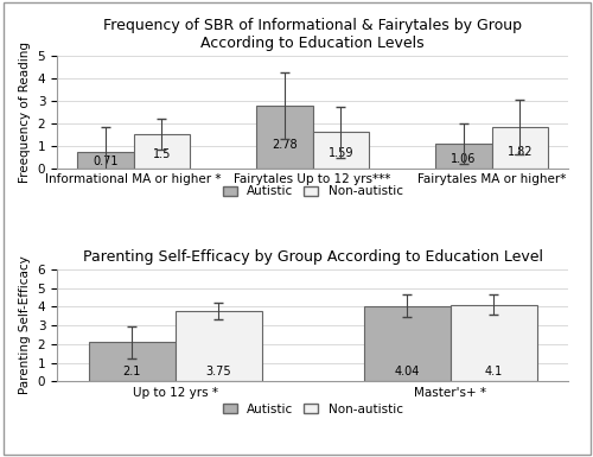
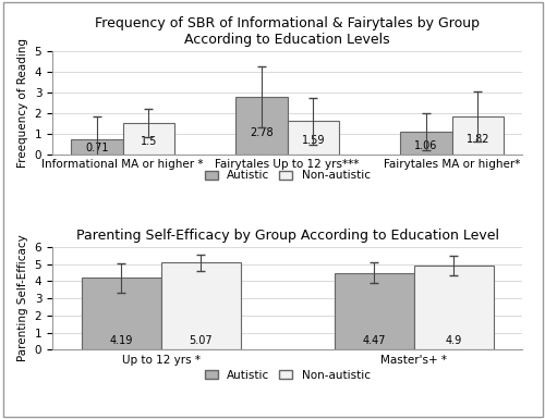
Autistic/Up to 12 yrs *: 2.1 -> 4.19
Non-autistic/Up to 12 yrs *: 3.75 -> 5.07
Autistic/Master's+ *: 4.04 -> 4.47
Non-autistic/Master's+ *: 4.1 -> 4.9
